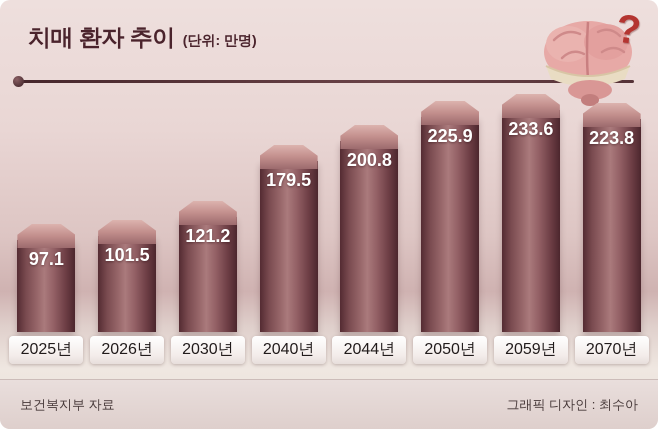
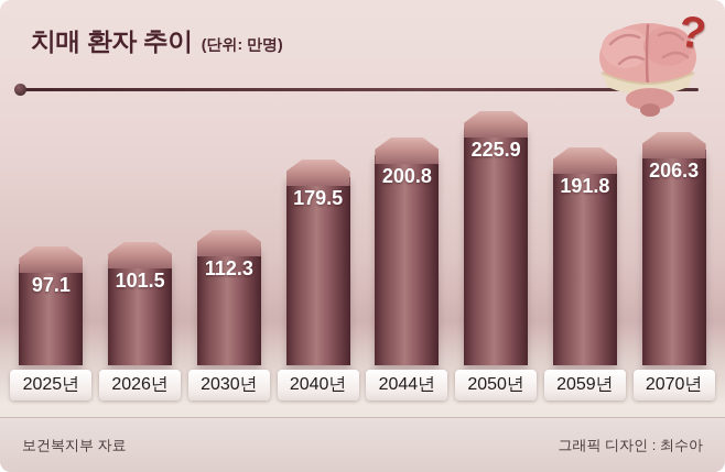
2030년: 121.2 -> 112.3
2059년: 233.6 -> 191.8
2070년: 223.8 -> 206.3
